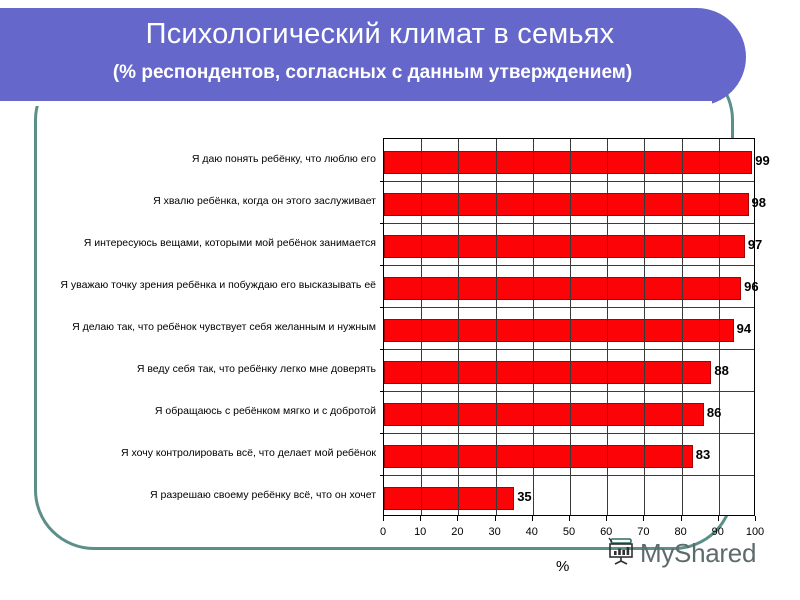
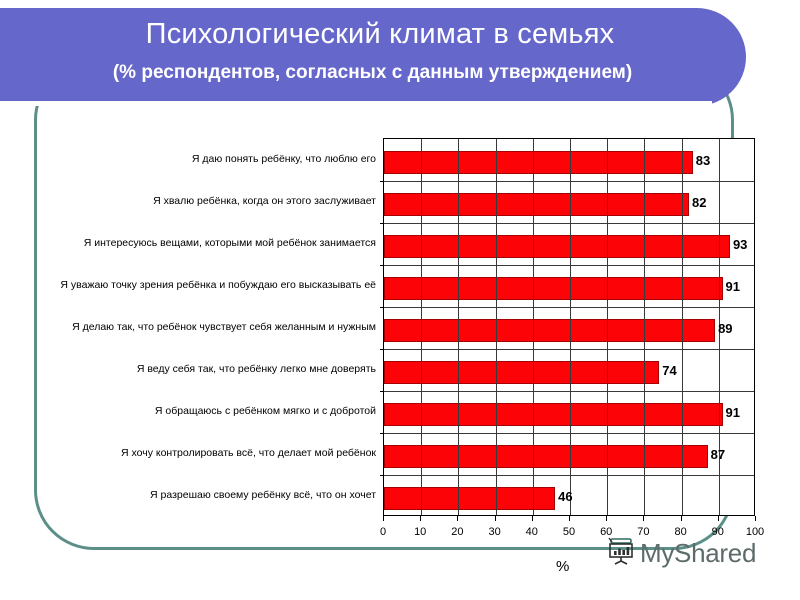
Я даю понять ребёнку, что люблю его: 99 -> 83
Я хвалю ребёнка, когда он этого заслуживает: 98 -> 82
Я интересуюсь вещами, которыми мой ребёнок занимается: 97 -> 93
Я уважаю точку зрения ребёнка и побуждаю его высказывать её: 96 -> 91
Я делаю так, что ребёнок чувствует себя желанным и нужным: 94 -> 89
Я веду себя так, что ребёнку легко мне доверять: 88 -> 74
Я обращаюсь с ребёнком мягко и с добротой: 86 -> 91
Я хочу контролировать всё, что делает мой ребёнок: 83 -> 87
Я разрешаю своему ребёнку всё, что он хочет: 35 -> 46
